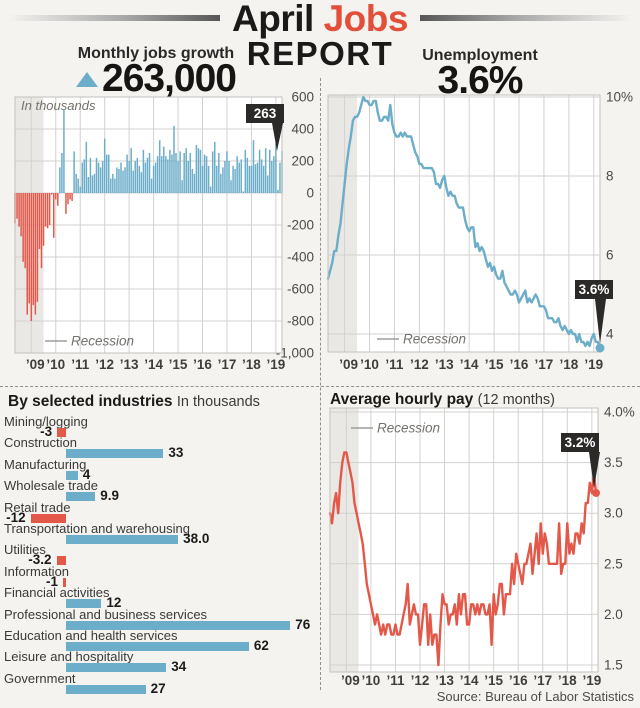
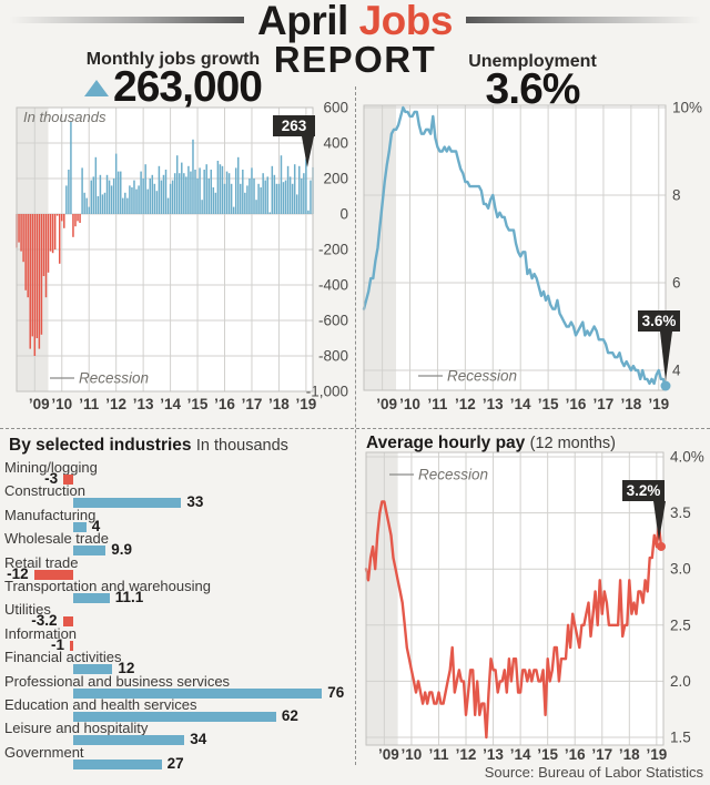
By selected industries/Transportation and warehousing: 38.0 -> 11.1
